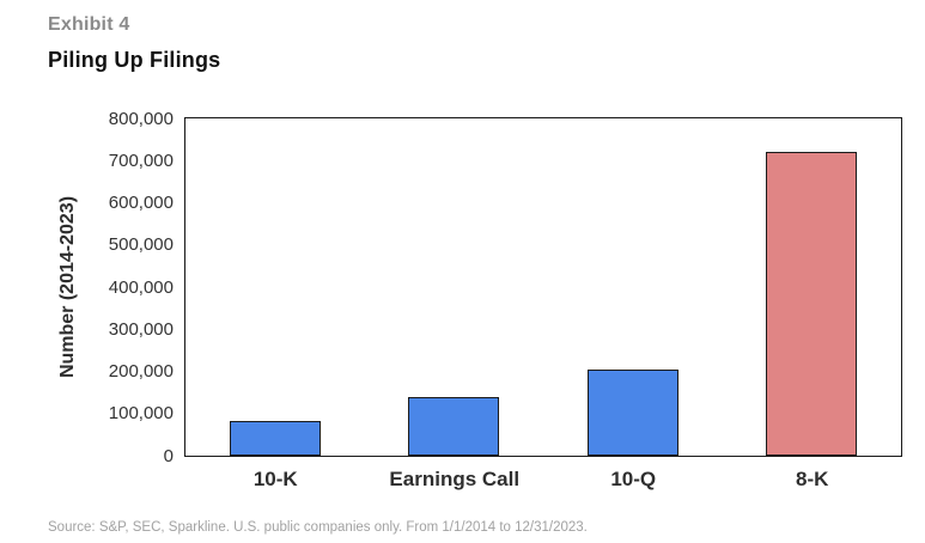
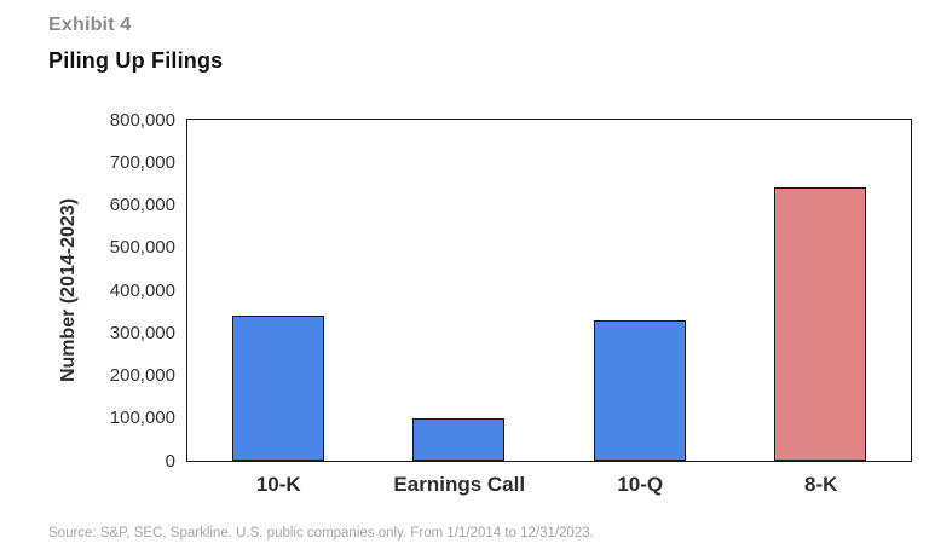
10-K: 80000 -> 340000
Earnings Call: 140000 -> 100000
10-Q: 200000 -> 330000
8-K: 720000 -> 640000
